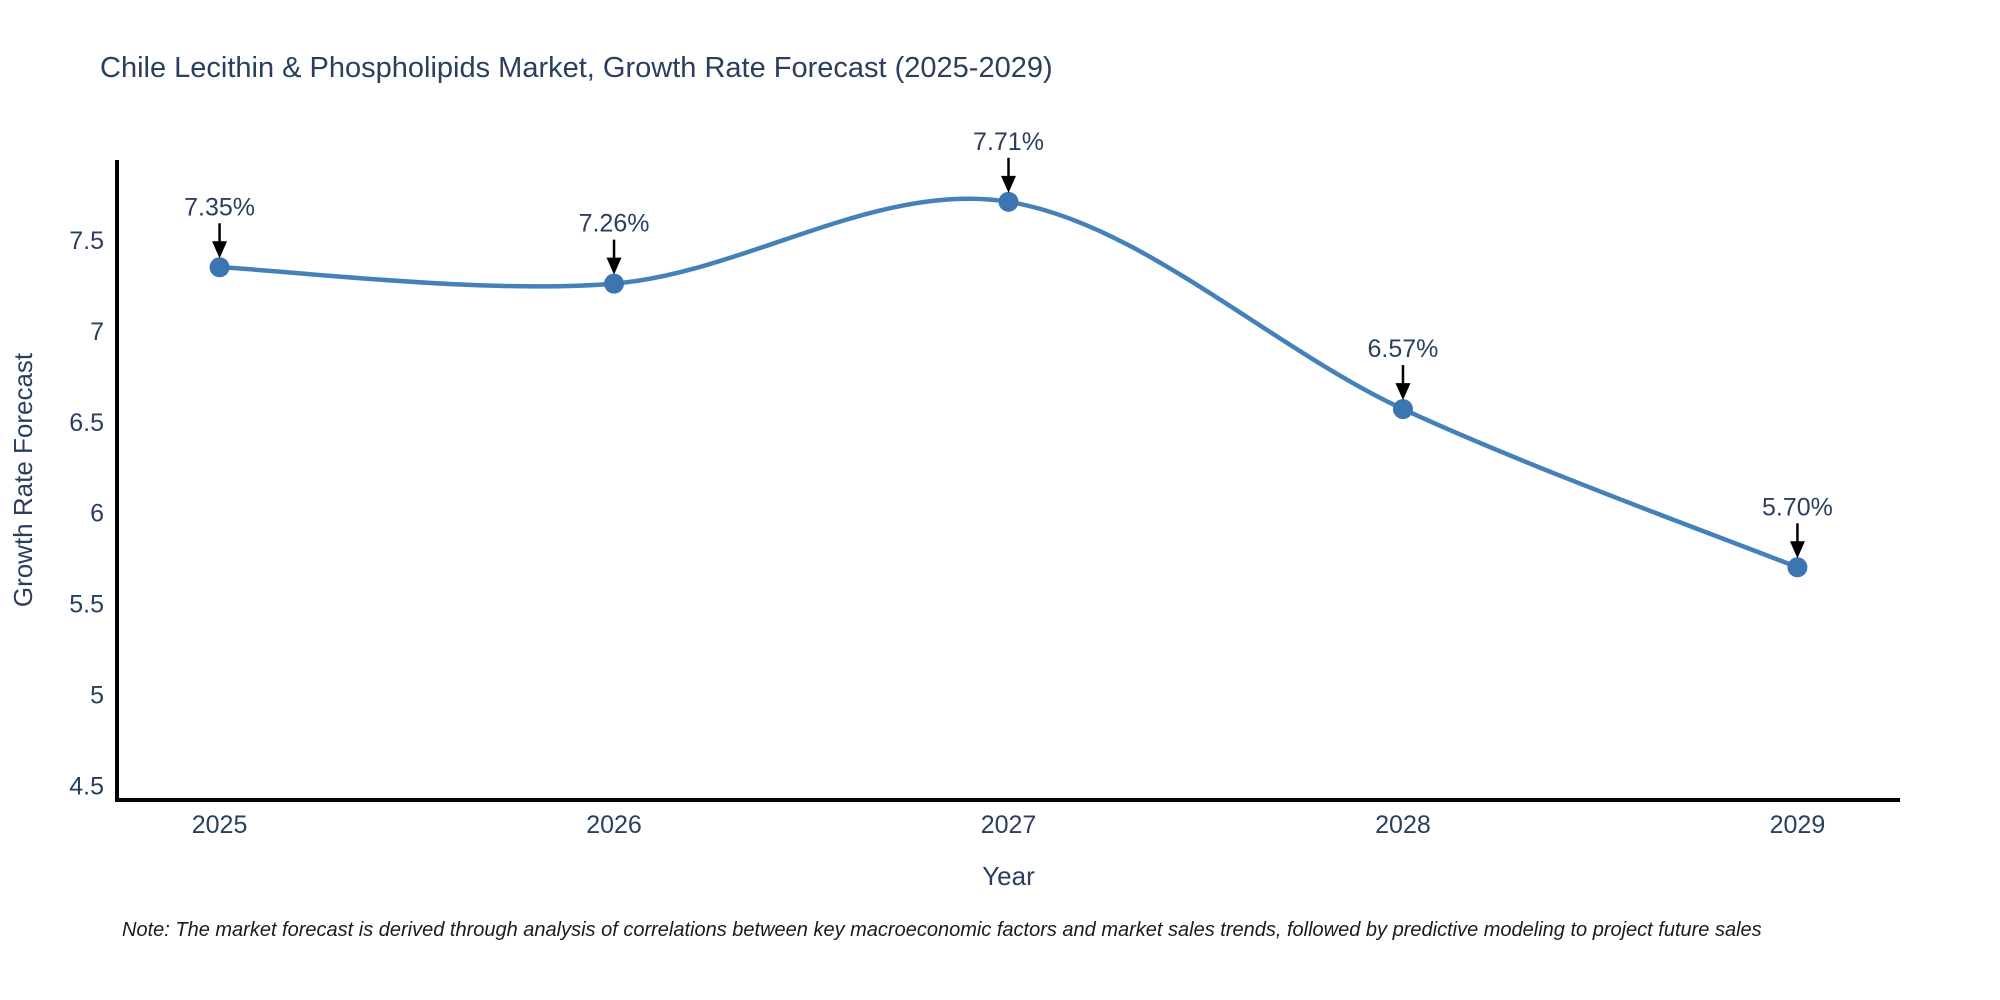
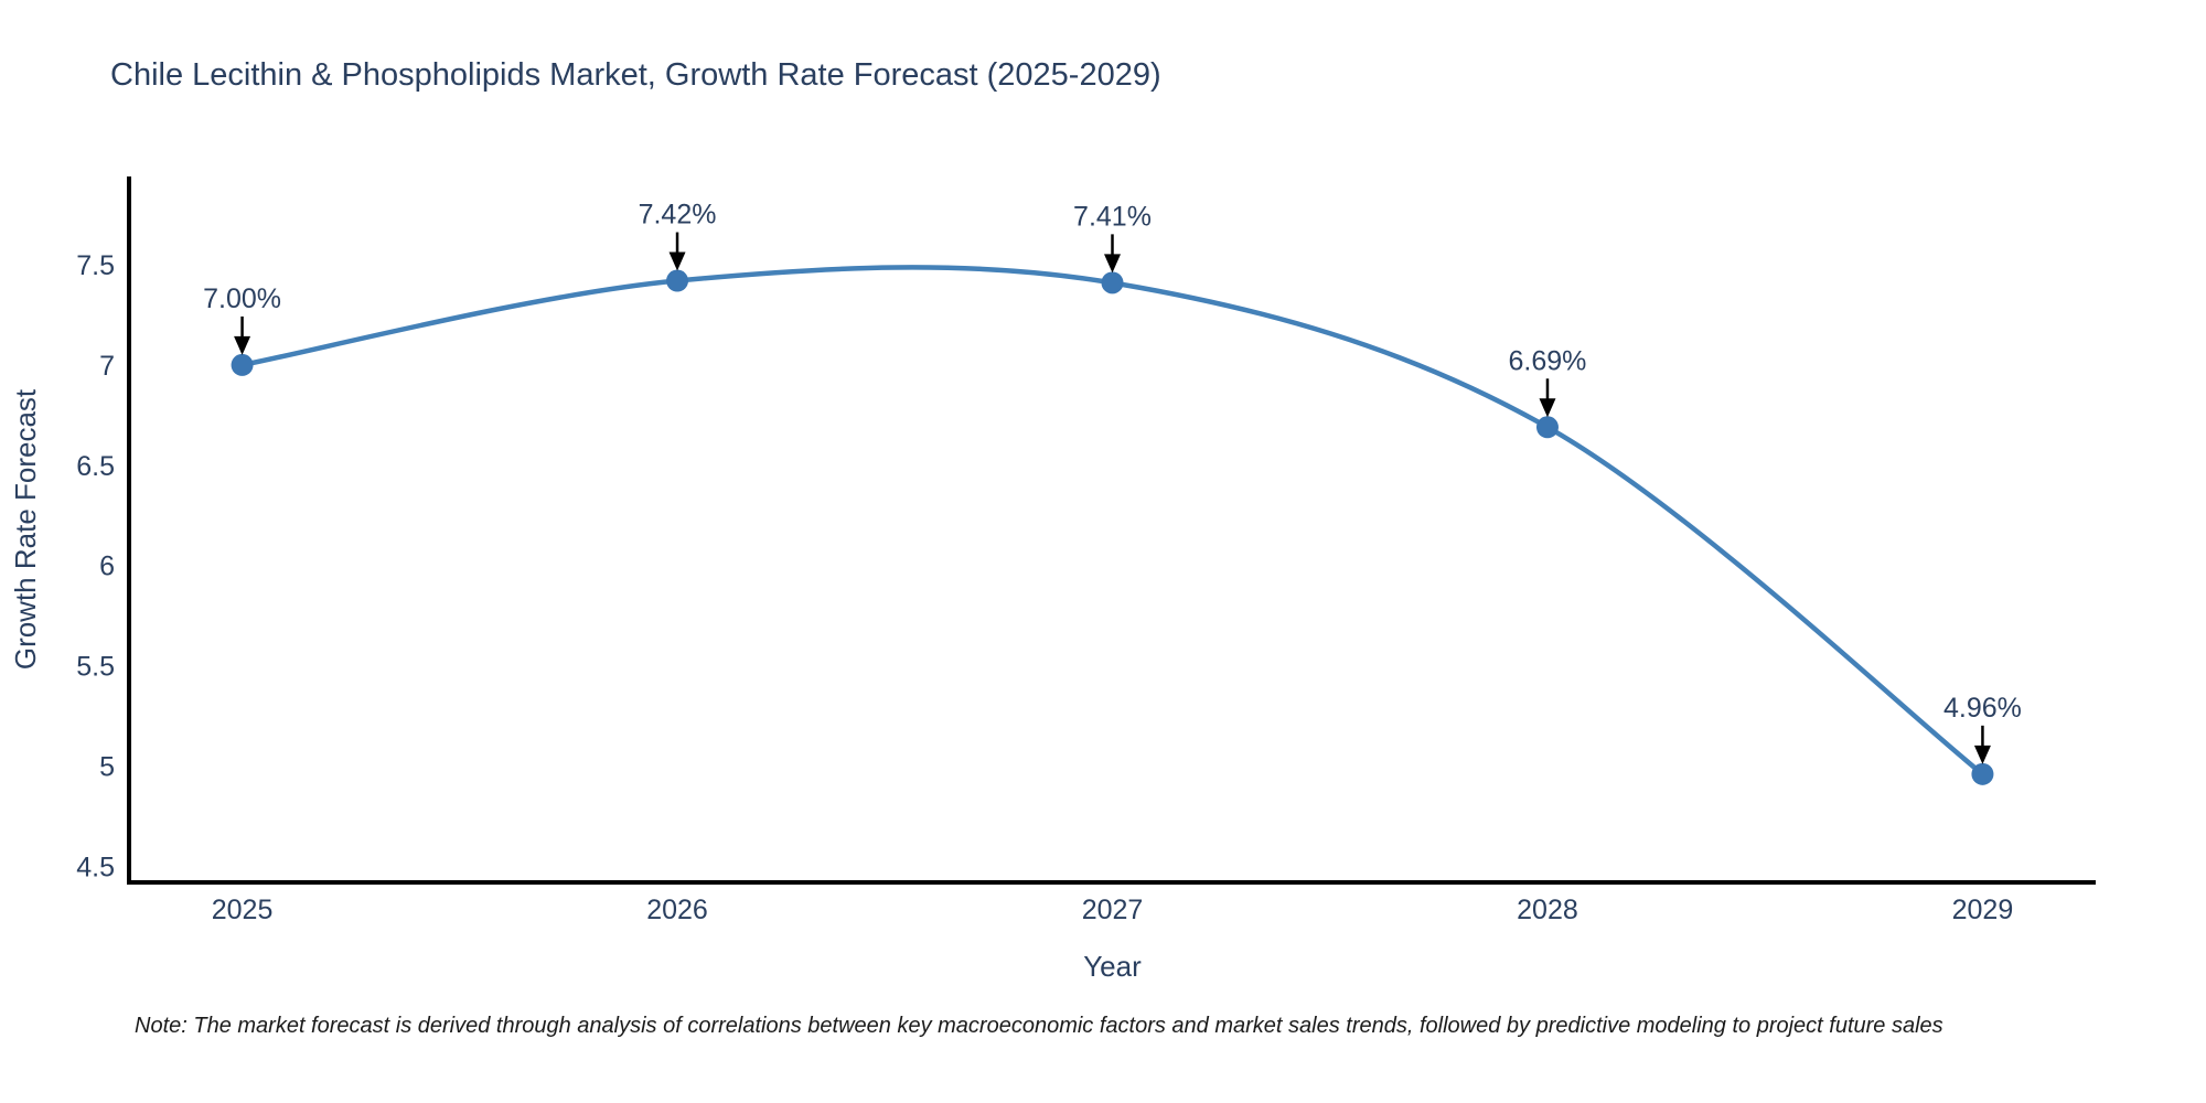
2025: 7.35% -> 7.00%
2026: 7.26% -> 7.42%
2027: 7.71% -> 7.41%
2028: 6.57% -> 6.69%
2029: 5.70% -> 4.96%
